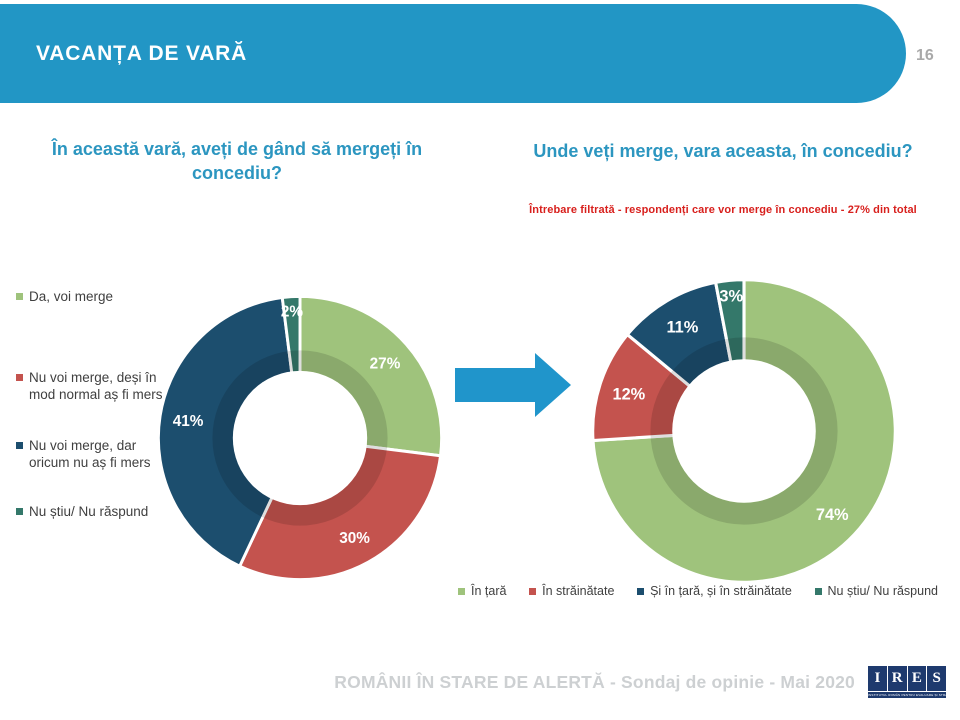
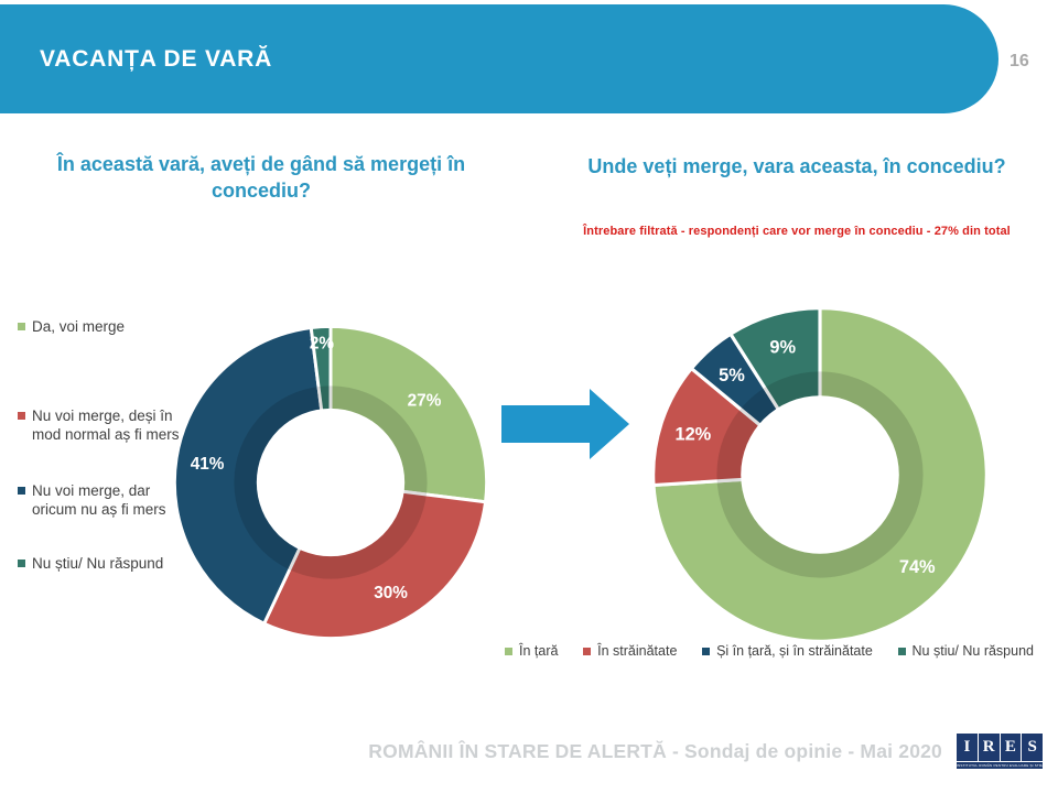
Unde veți merge, vara aceasta, în concediu?/Și în țară, și în străinătate: 11% -> 5%
Unde veți merge, vara aceasta, în concediu?/Nu știu/ Nu răspund: 3% -> 9%
